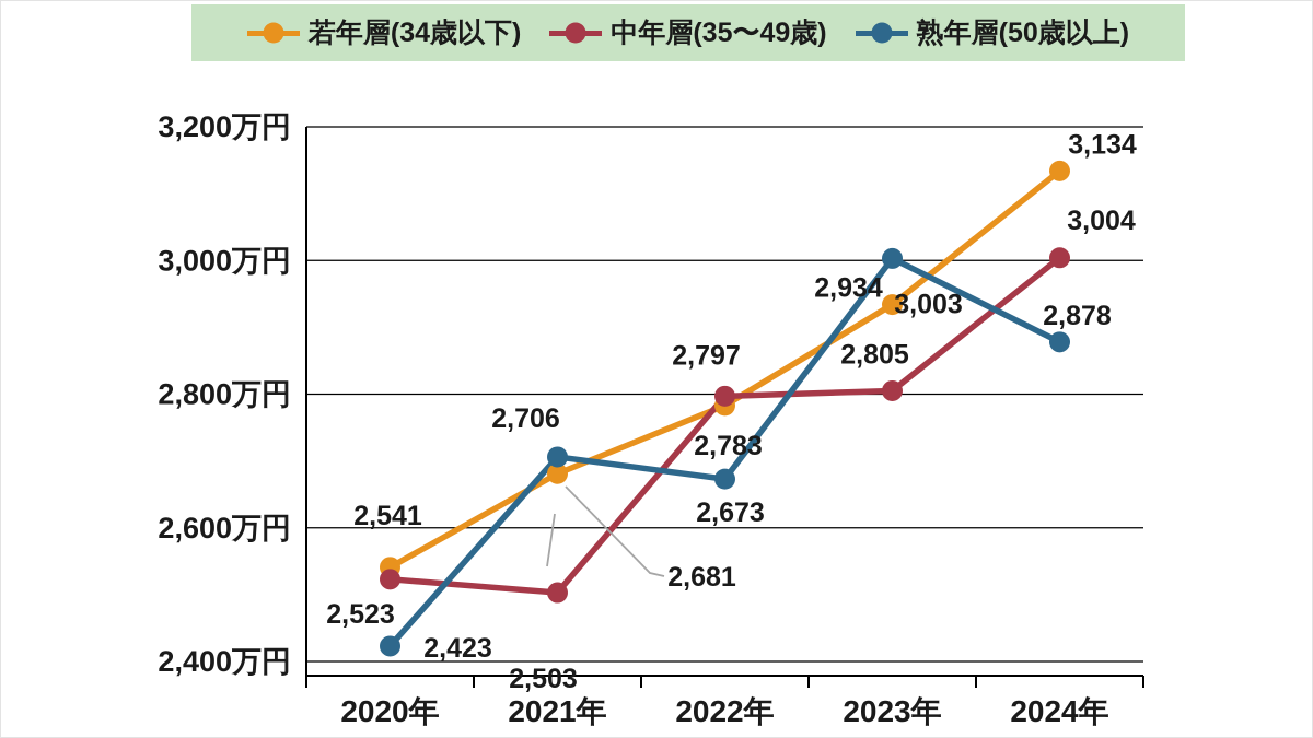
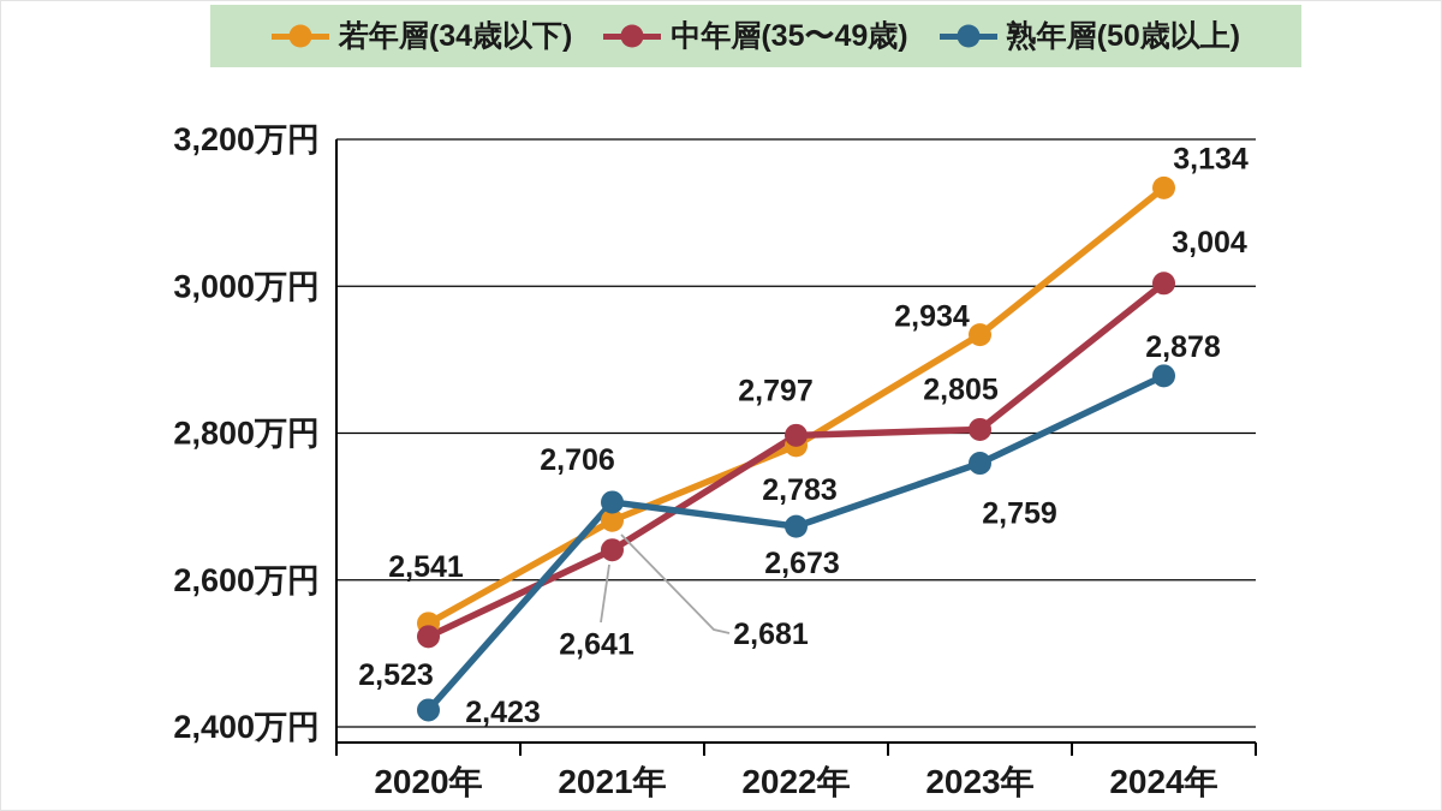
中年層(35〜49歳)/2021年: 2,503 -> 2,641
熟年層(50歳以上)/2023年: 3,003 -> 2,759
